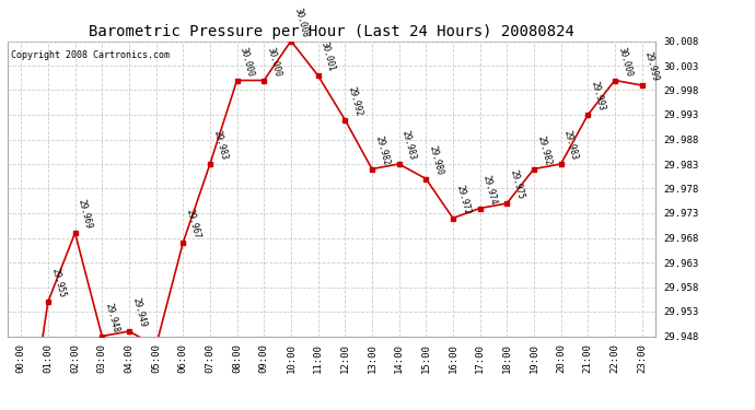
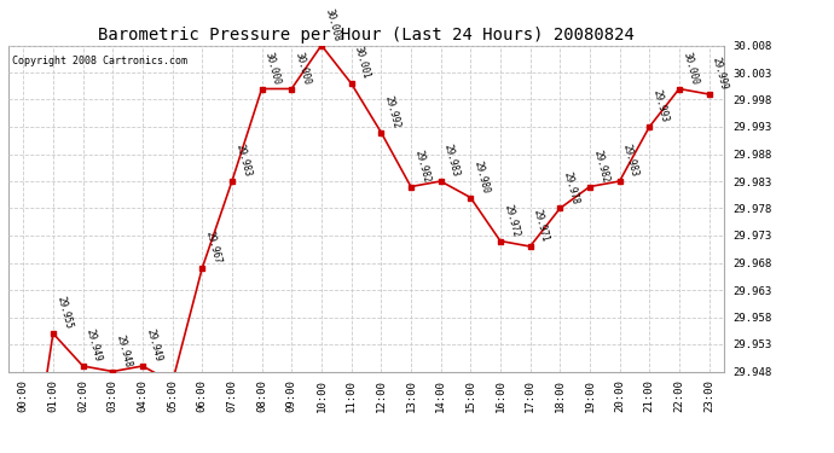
02:00: 29.969 -> 29.949
17:00: 29.974 -> 29.971
18:00: 29.975 -> 29.978
